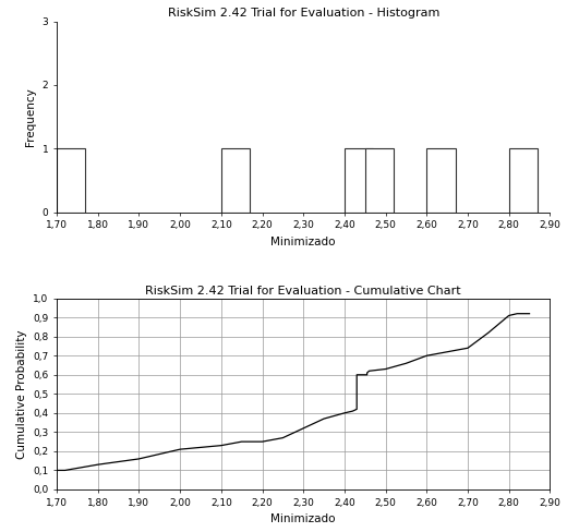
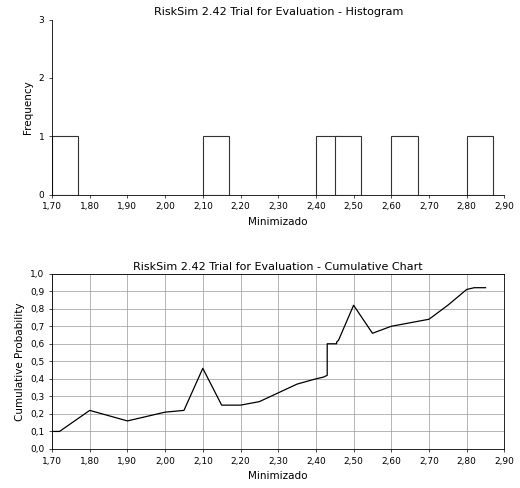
RiskSim 2.42 Trial for Evaluation - Cumulative Chart/1,80: 0,13 -> 0,22
RiskSim 2.42 Trial for Evaluation - Cumulative Chart/2,10: 0,23 -> 0,46
RiskSim 2.42 Trial for Evaluation - Cumulative Chart/2,50: 0,63 -> 0,82
